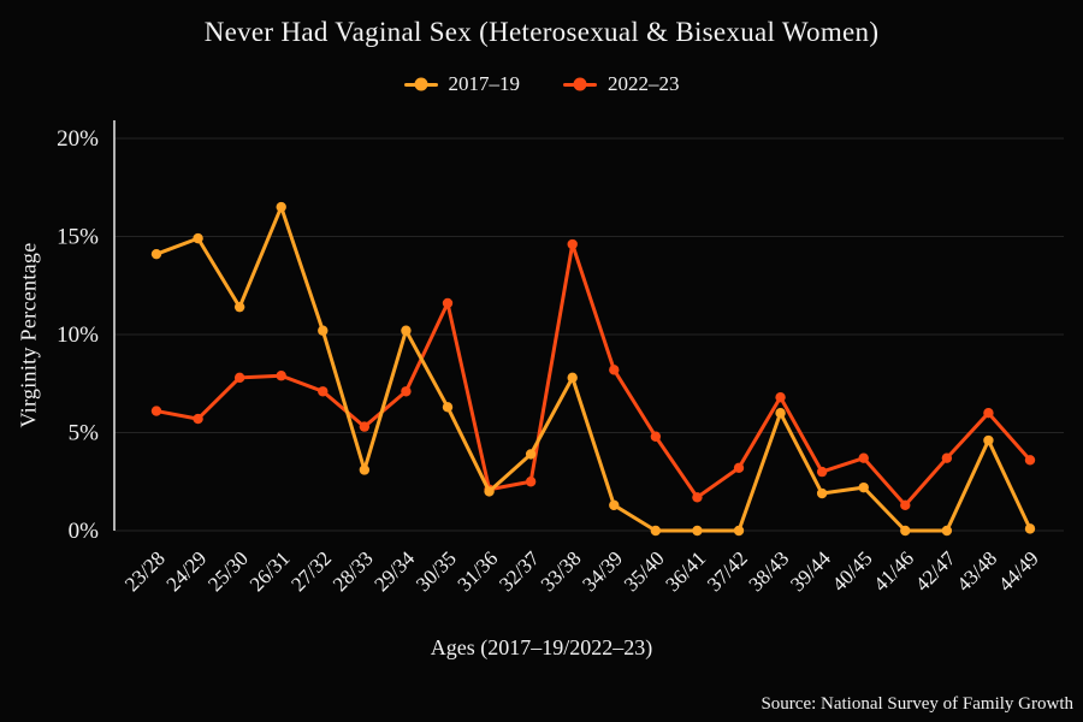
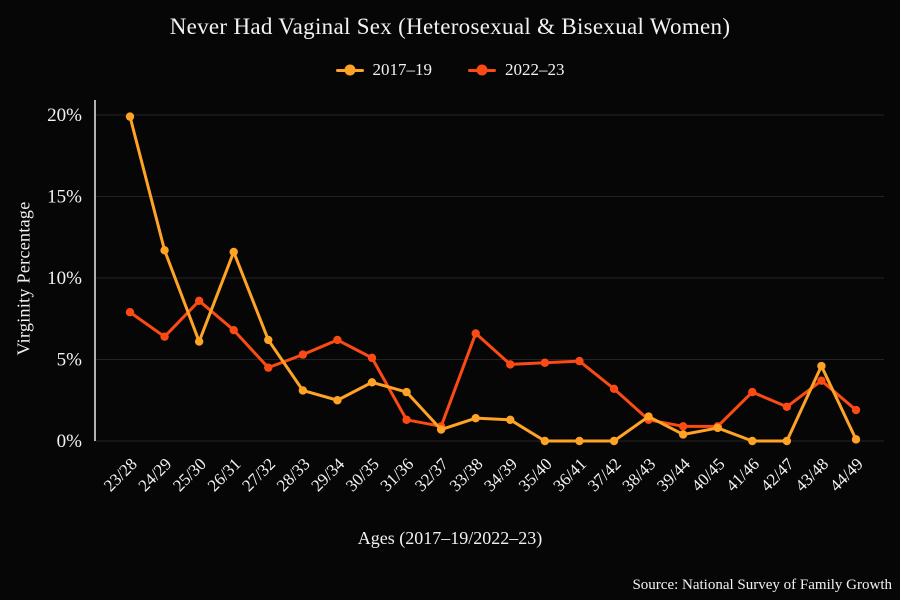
2017–19/23/28: 14.1% -> 19.9%
2022–23/23/28: 6.1% -> 7.9%
2017–19/24/29: 14.9% -> 11.7%
2022–23/24/29: 5.7% -> 6.4%
2017–19/25/30: 11.4% -> 6.1%
2022–23/25/30: 7.8% -> 8.6%
2017–19/26/31: 16.5% -> 11.6%
2022–23/26/31: 7.9% -> 6.8%
2017–19/27/32: 10.2% -> 6.2%
2022–23/27/32: 7.1% -> 4.5%
2017–19/29/34: 10.2% -> 2.5%
2022–23/29/34: 7.1% -> 6.2%
2017–19/30/35: 6.3% -> 3.6%
2022–23/30/35: 11.6% -> 5.1%
2017–19/31/36: 2.0% -> 3.0%
2022–23/31/36: 2.1% -> 1.3%
2017–19/32/37: 3.9% -> 0.7%
2022–23/32/37: 2.5% -> 0.9%
2017–19/33/38: 7.8% -> 1.4%
2022–23/33/38: 14.6% -> 6.6%
2022–23/34/39: 8.2% -> 4.7%
2022–23/36/41: 1.7% -> 4.9%
2017–19/38/43: 6.0% -> 1.5%
2022–23/38/43: 6.8% -> 1.3%
2017–19/39/44: 1.9% -> 0.4%
2022–23/39/44: 3.0% -> 0.9%
2017–19/40/45: 2.2% -> 0.8%
2022–23/40/45: 3.7% -> 0.9%
2022–23/41/46: 1.3% -> 3.0%
2022–23/42/47: 3.7% -> 2.1%
2022–23/43/48: 6.0% -> 3.7%
2022–23/44/49: 3.6% -> 1.9%
